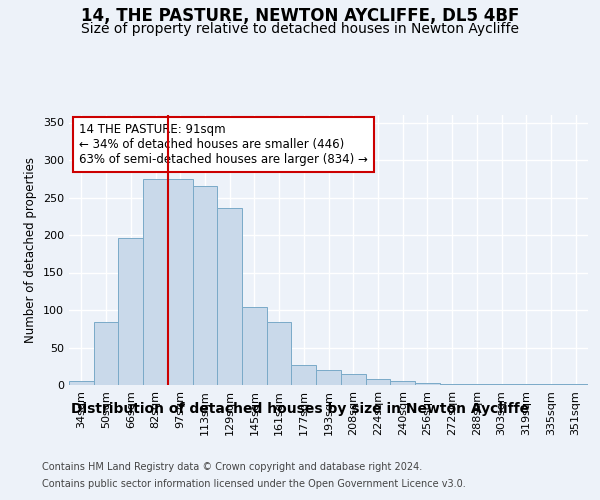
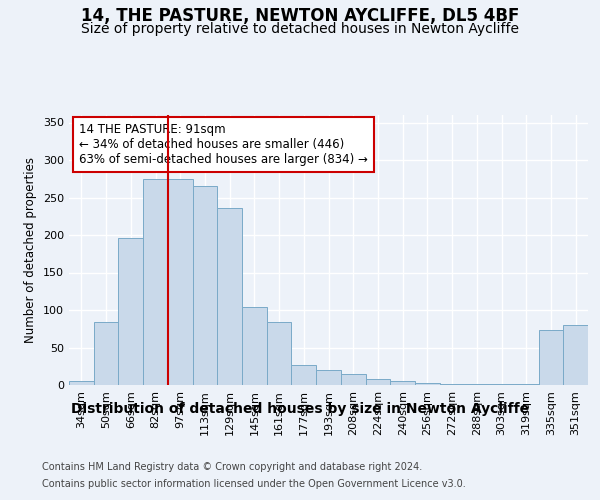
335sqm: 2 -> 74
351sqm: 2 -> 80
